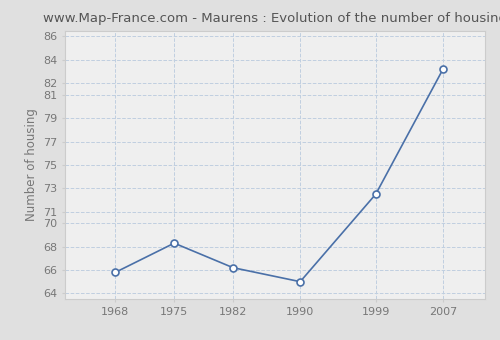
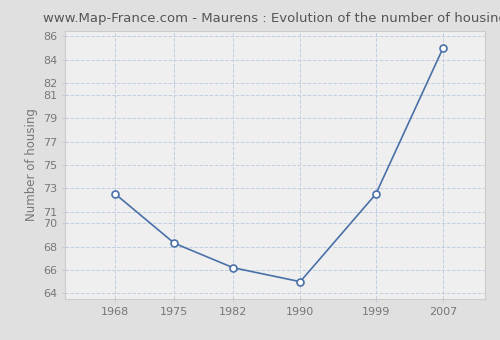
1968: 65.8 -> 72.5
2007: 83.2 -> 85.0
